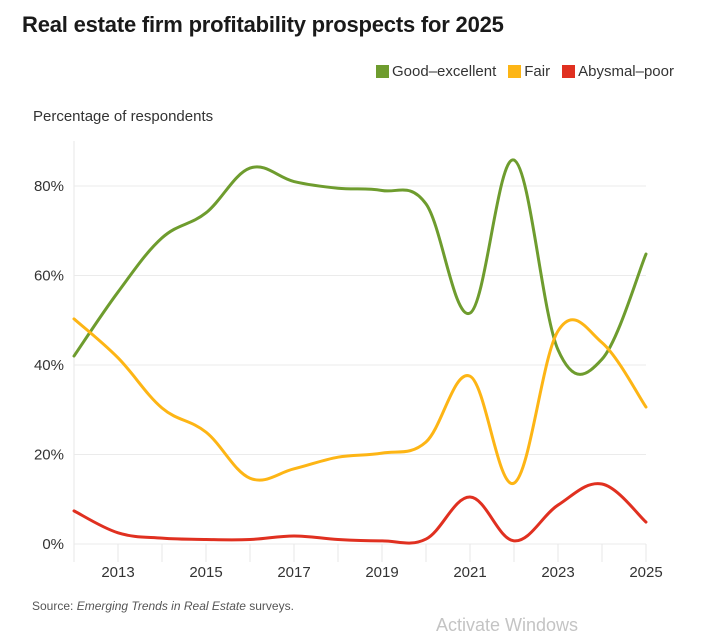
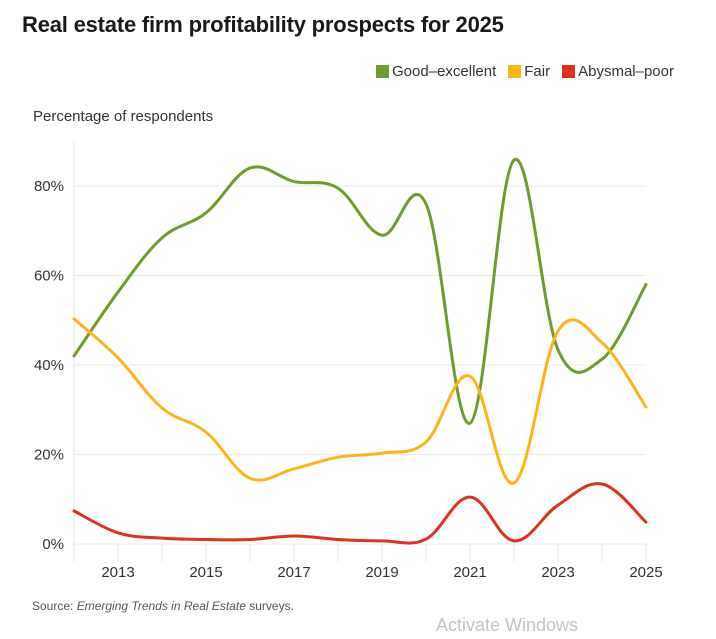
Good–excellent/2019: 79% -> 69%
Good–excellent/2021: 52% -> 27%
Good–excellent/2025: 65% -> 58%
